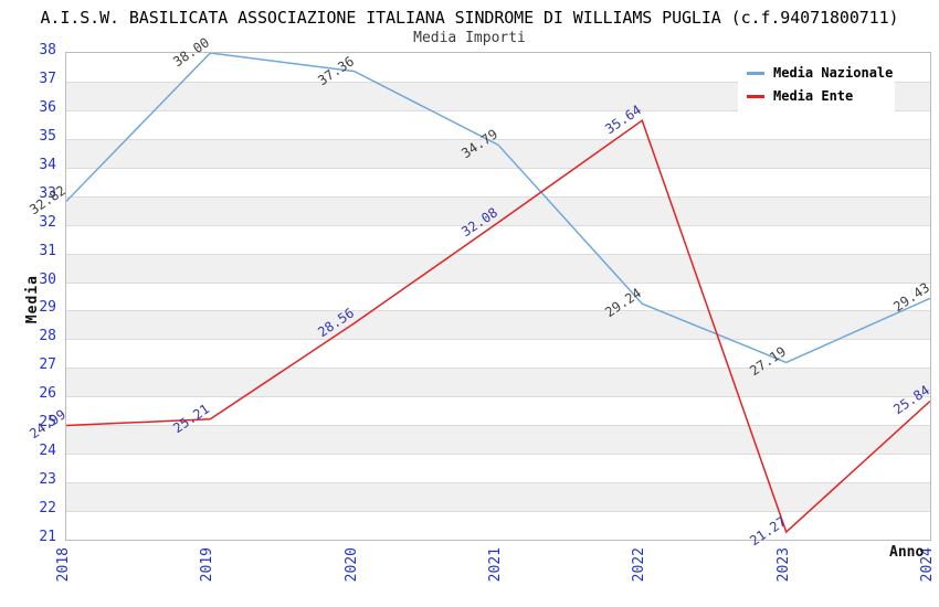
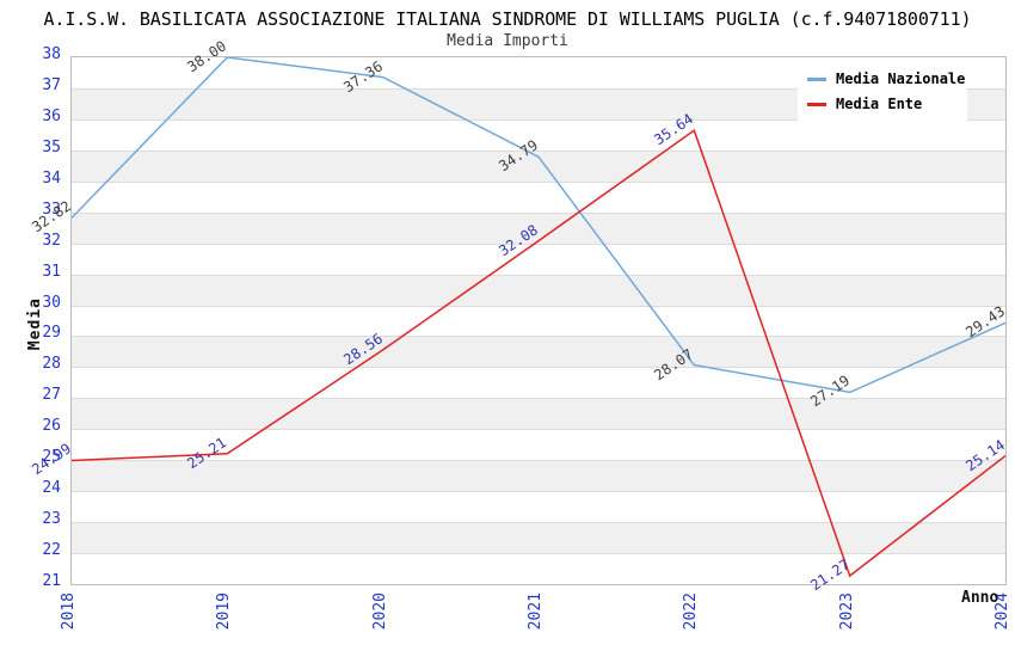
Media Nazionale/2022: 29.24 -> 28.07
Media Ente/2024: 25.84 -> 25.14
